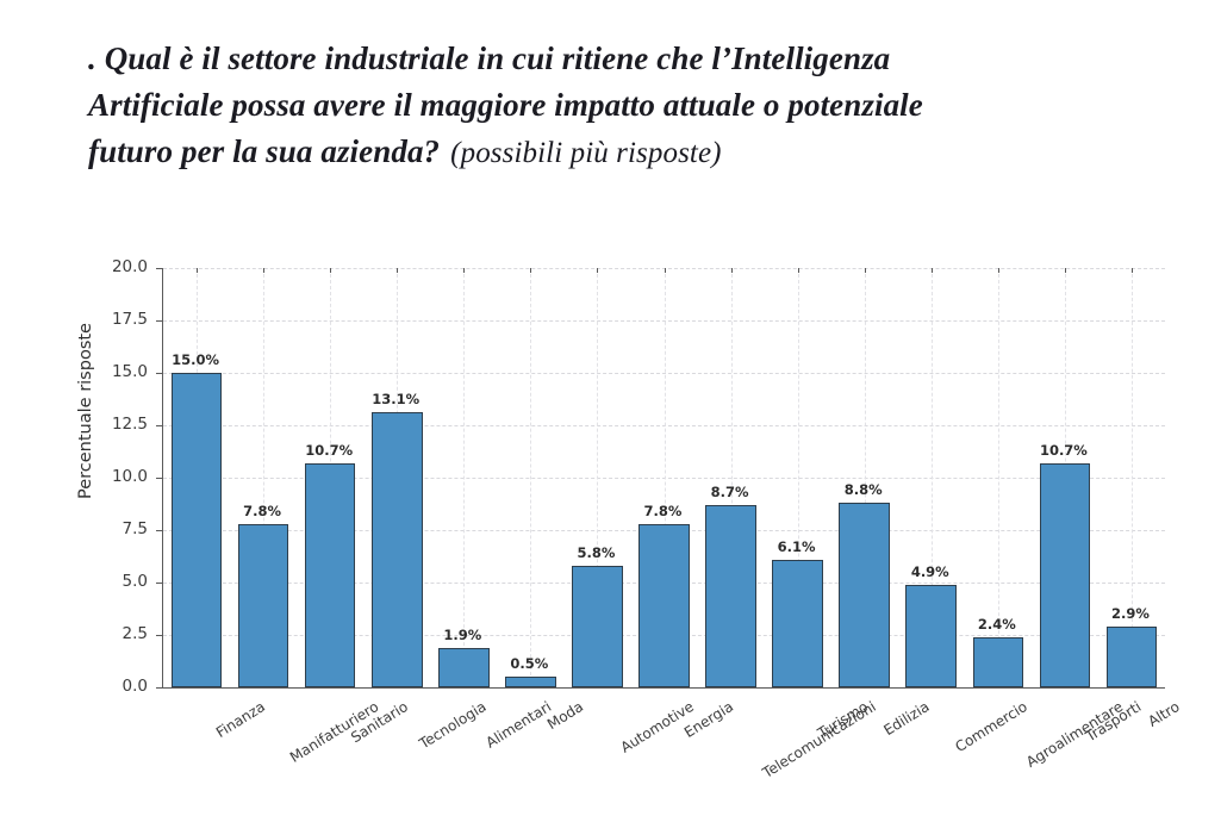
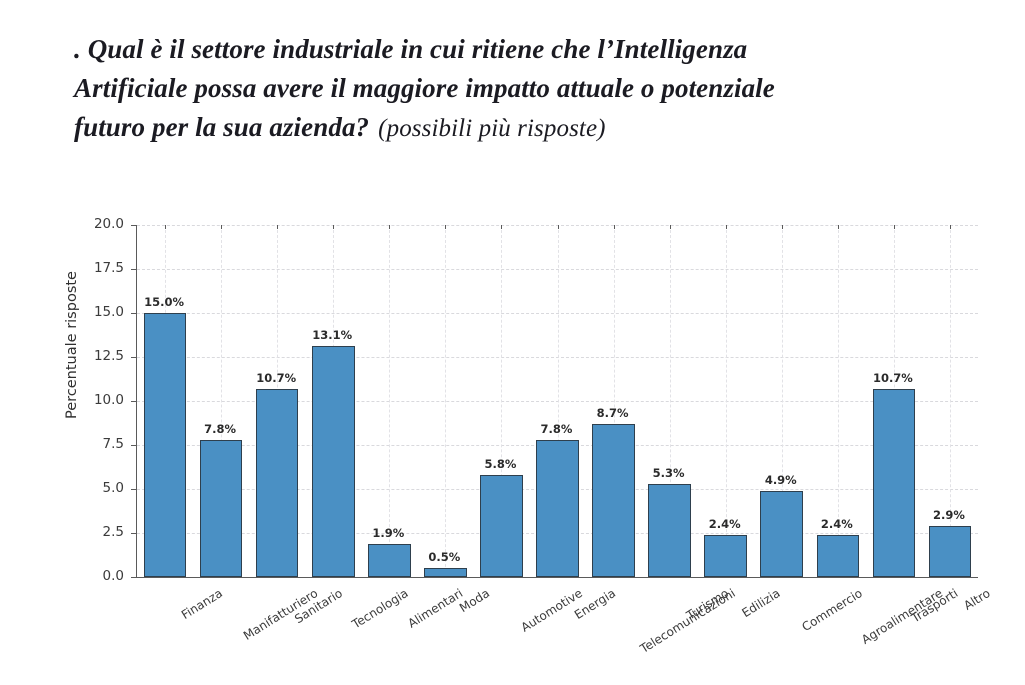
Turismo: 6.1% -> 5.3%
Edilizia: 8.8% -> 2.4%
